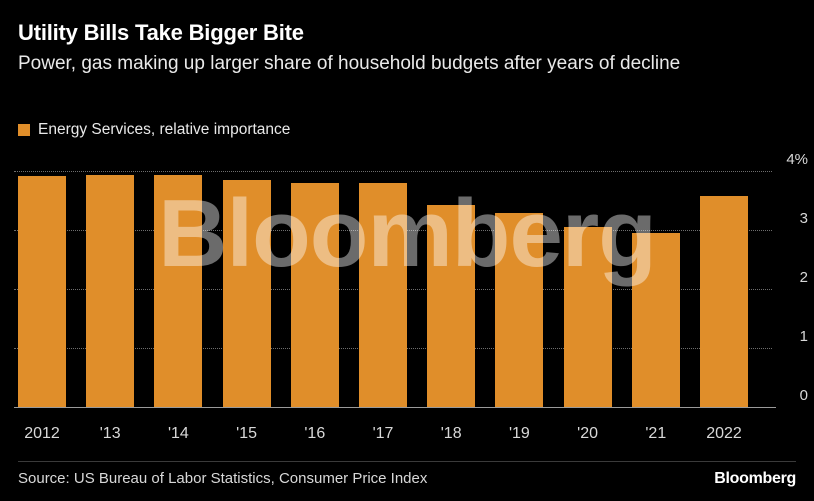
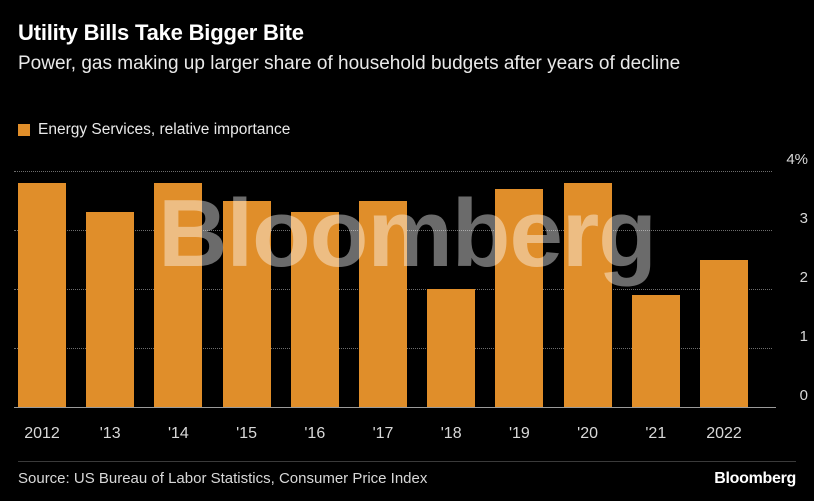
2012: 3.9% -> 3.8%
'13: 3.9% -> 3.3%
'14: 3.9% -> 3.8%
'15: 3.9% -> 3.5%
'16: 3.8% -> 3.3%
'17: 3.8% -> 3.5%
'18: 3.4% -> 2.0%
'19: 3.3% -> 3.7%
'20: 3.0% -> 3.8%
'21: 3.0% -> 1.9%
2022: 3.6% -> 2.5%
